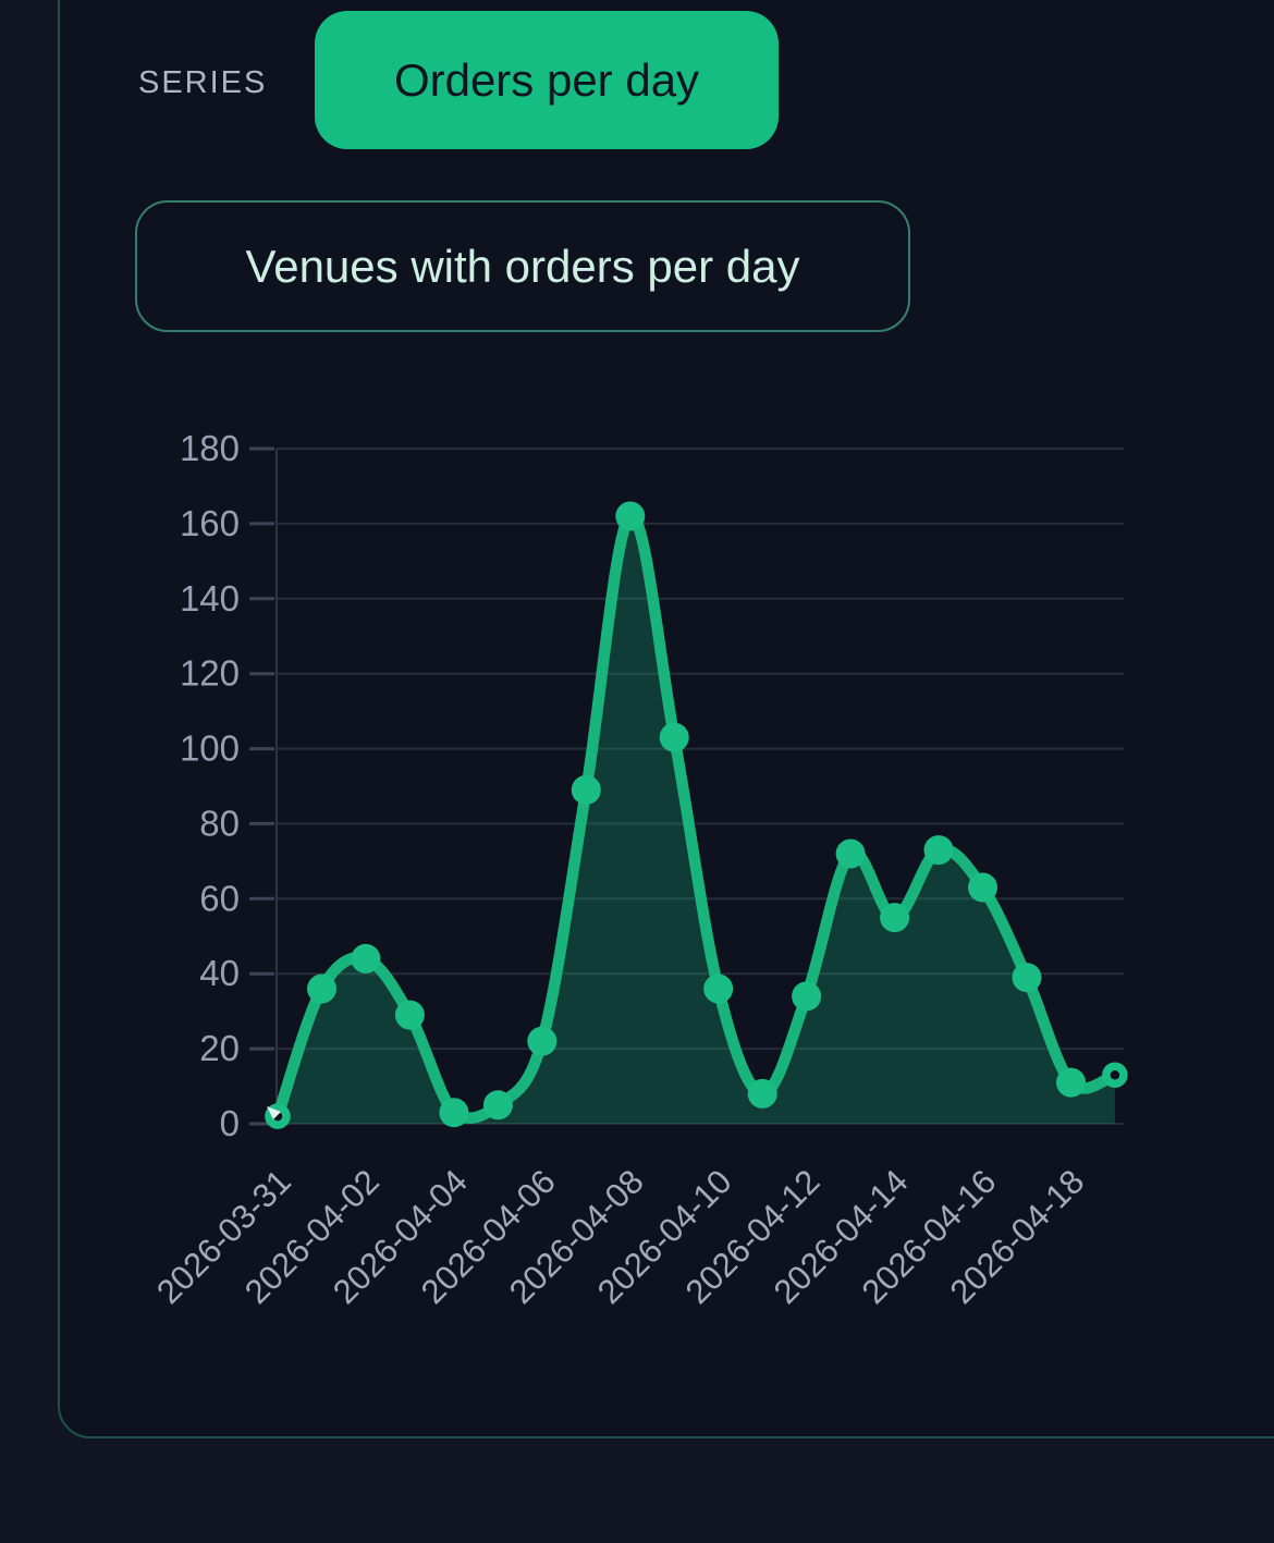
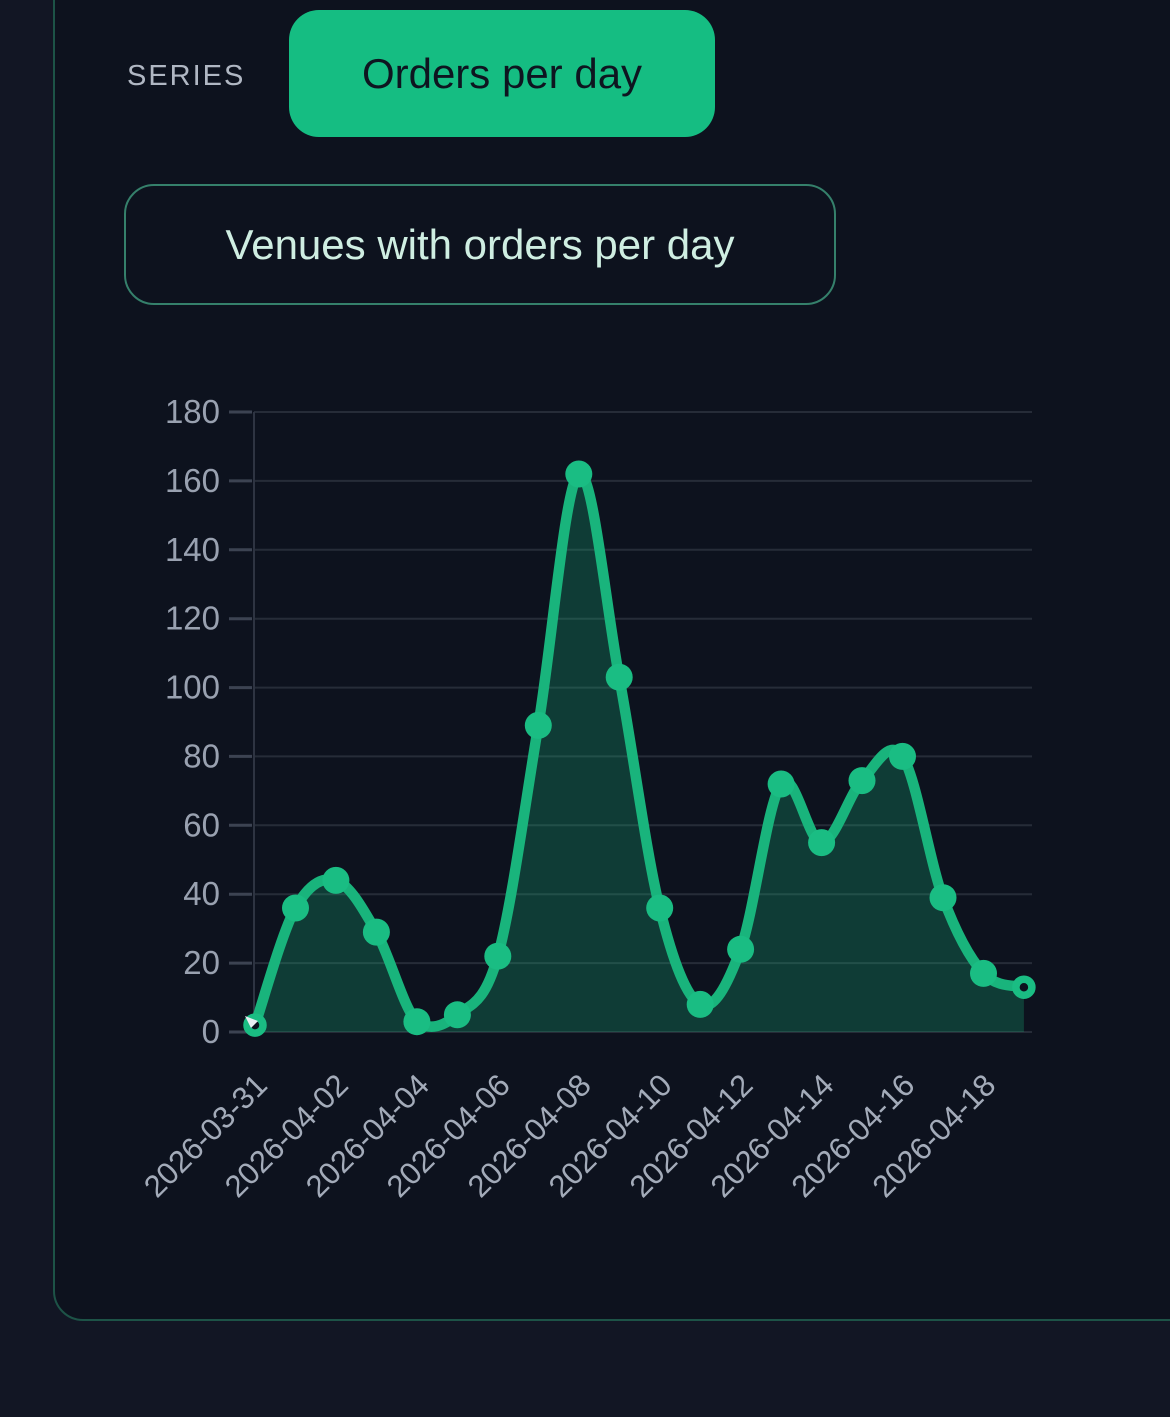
2026-04-12: 34 -> 24
2026-04-16: 63 -> 80
2026-04-18: 11 -> 17
